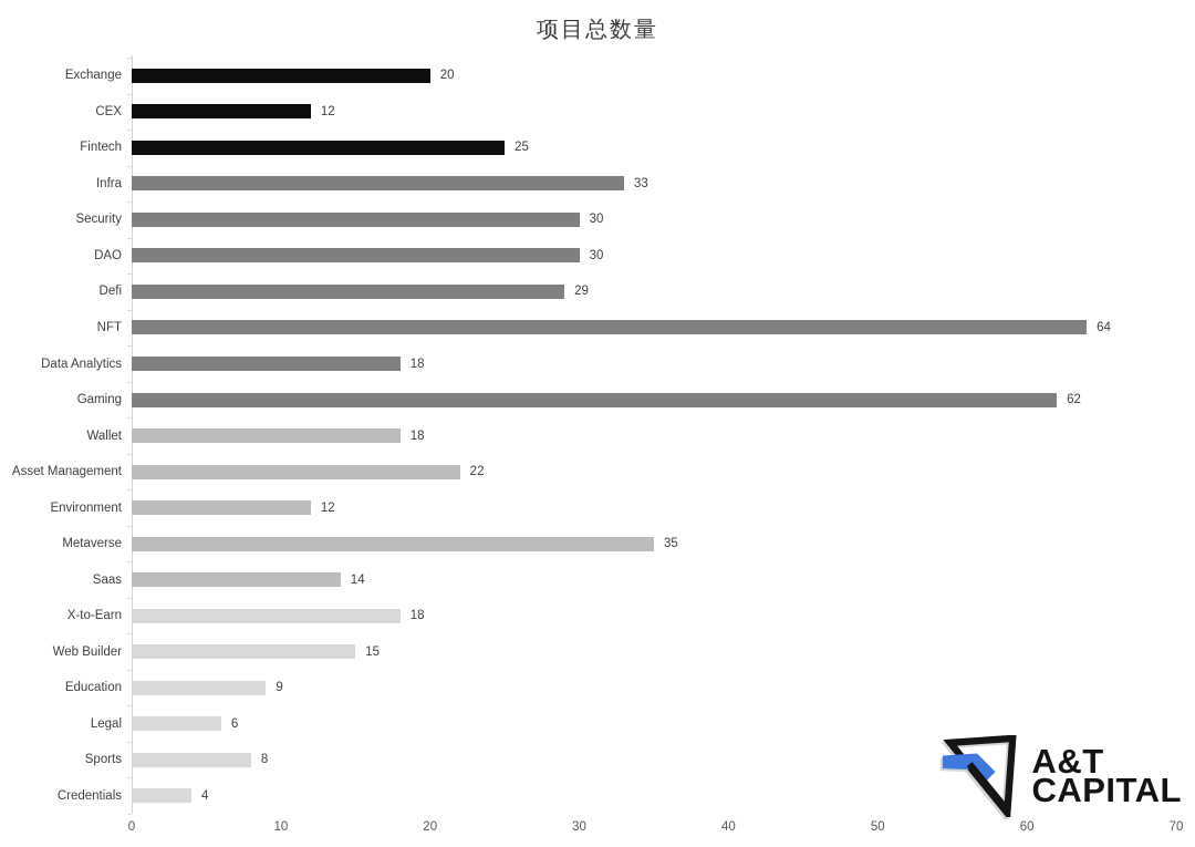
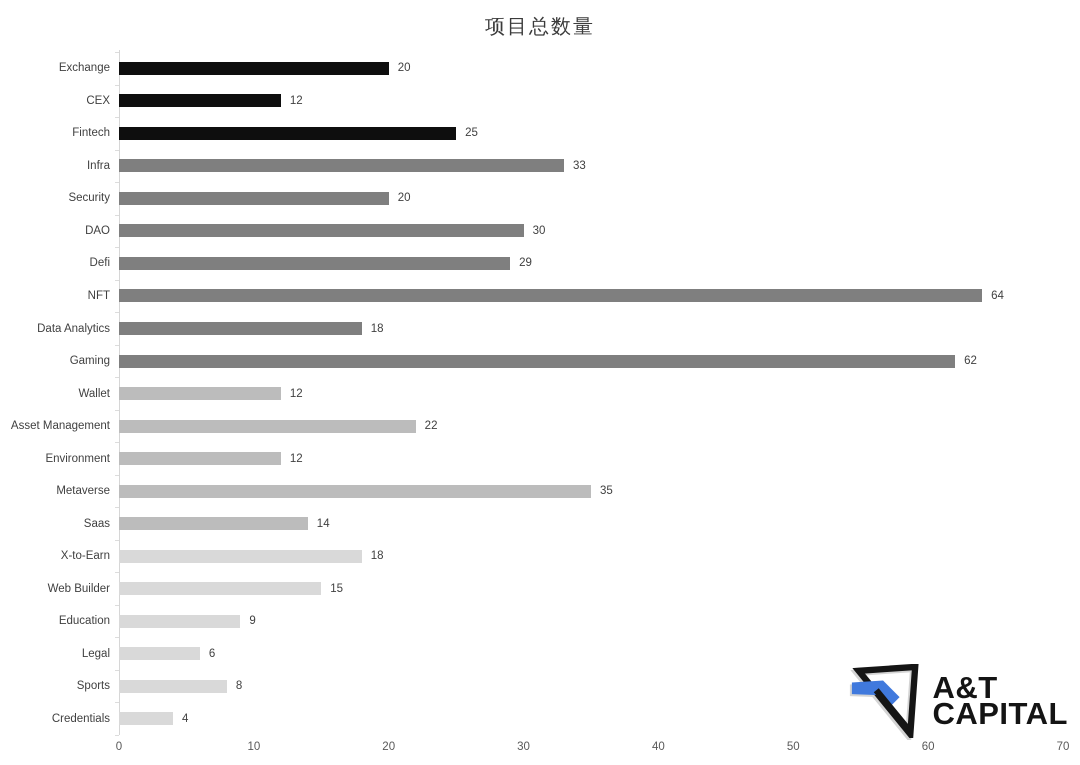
Security: 30 -> 20
Wallet: 18 -> 12
